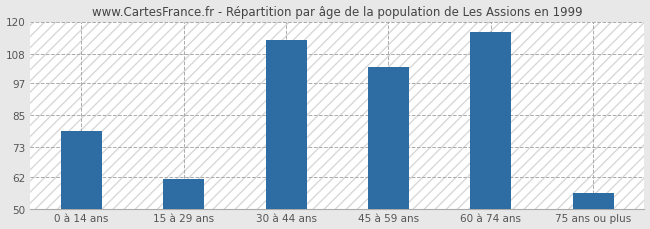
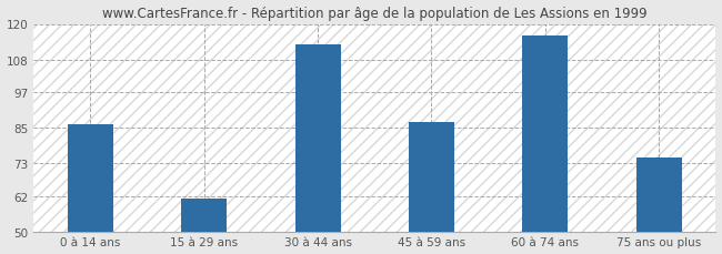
0 à 14 ans: 79 -> 86
45 à 59 ans: 103 -> 87
75 ans ou plus: 56 -> 75
